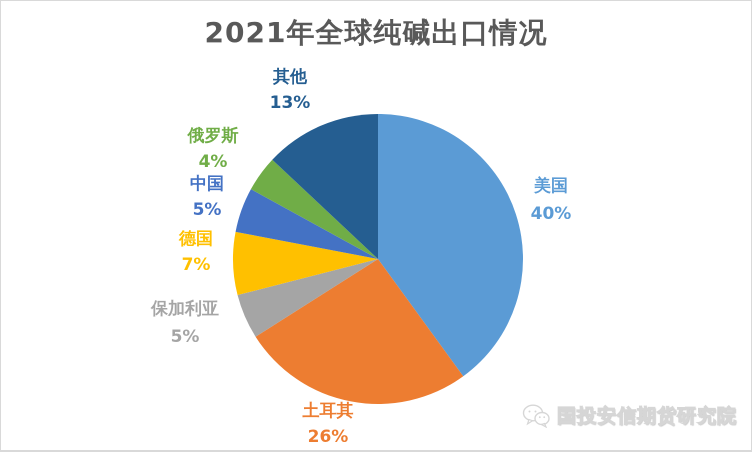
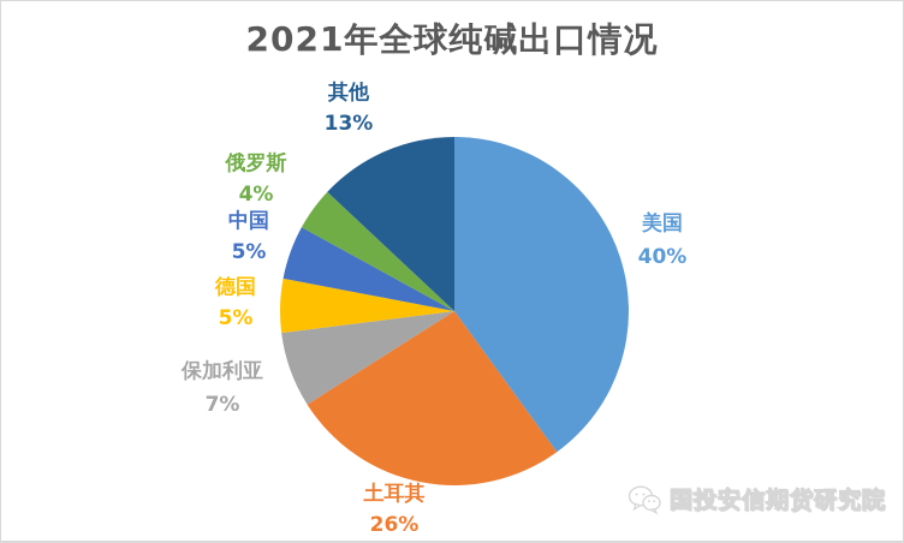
保加利亚: 5% -> 7%
德国: 7% -> 5%
